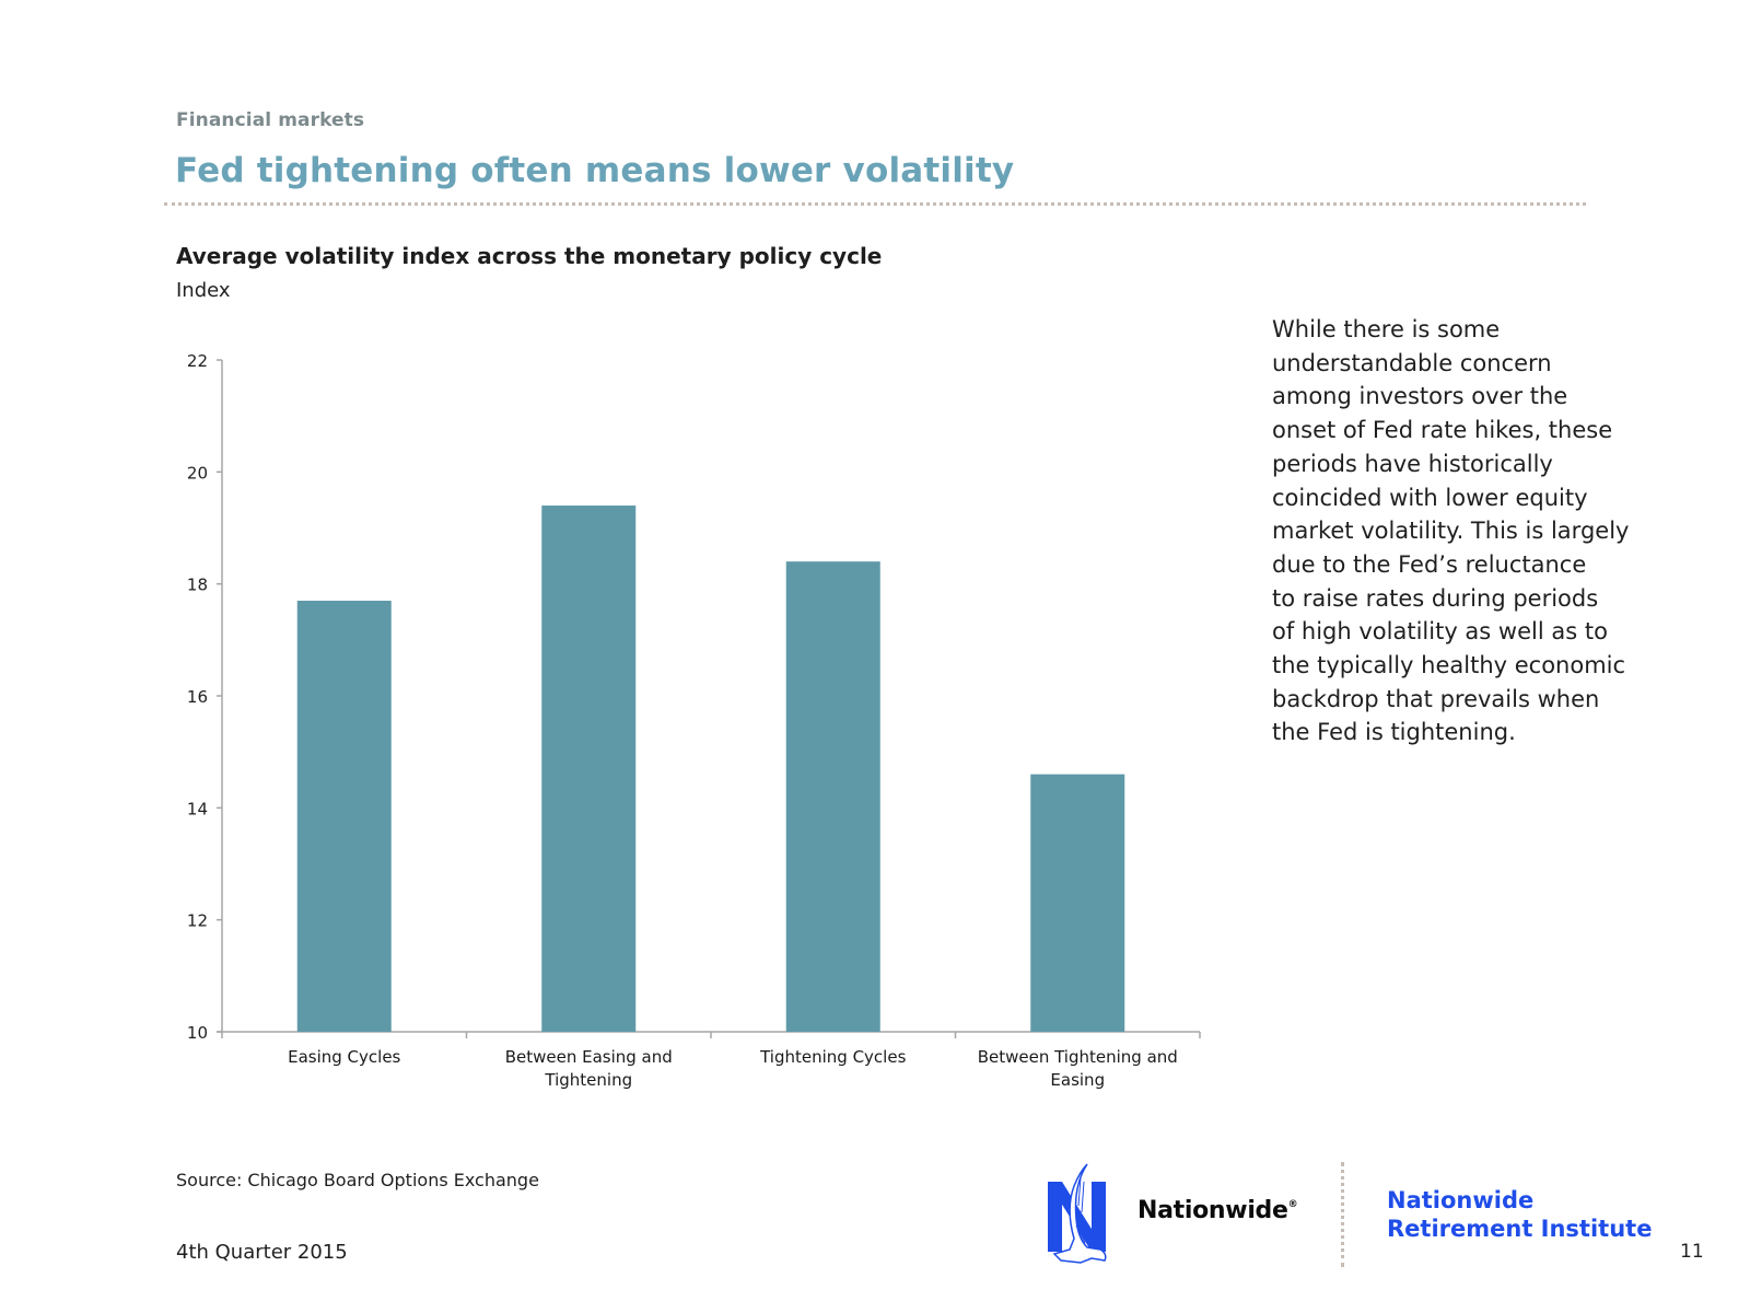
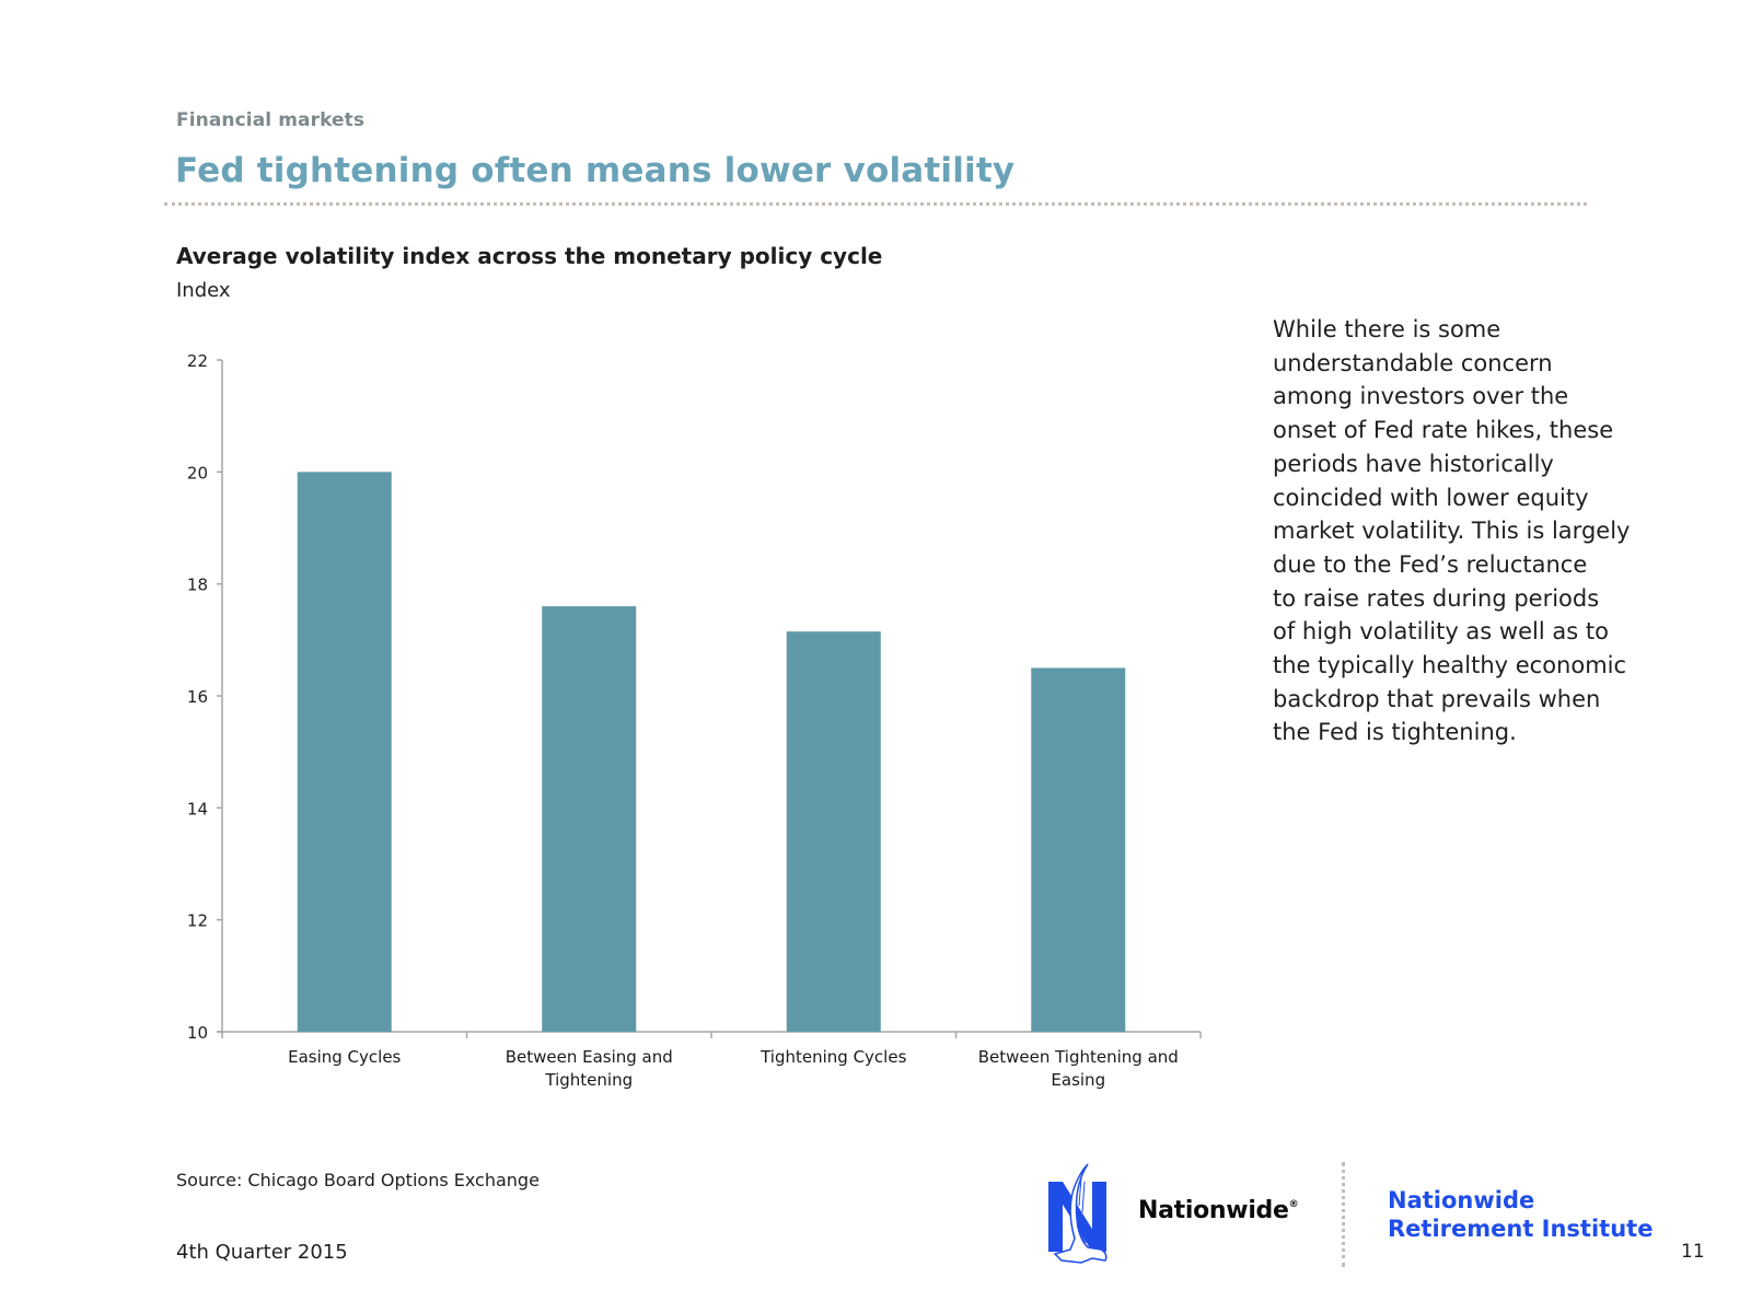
Easing Cycles: 17.7 -> 20.0
Between Easing and Tightening: 19.4 -> 17.6
Tightening Cycles: 18.4 -> 17.1
Between Tightening and Easing: 14.6 -> 16.5
